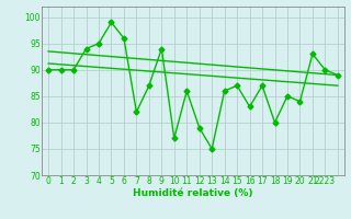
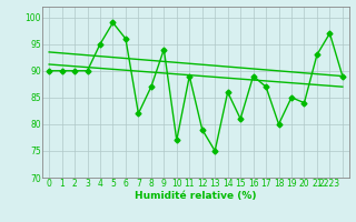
3: 94 -> 90
11: 86 -> 89
15: 87 -> 81
16: 83 -> 89
2223: 90 -> 97
